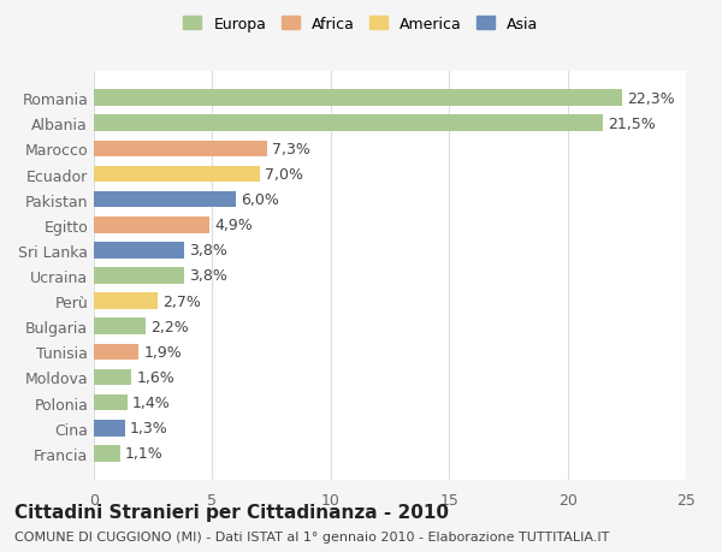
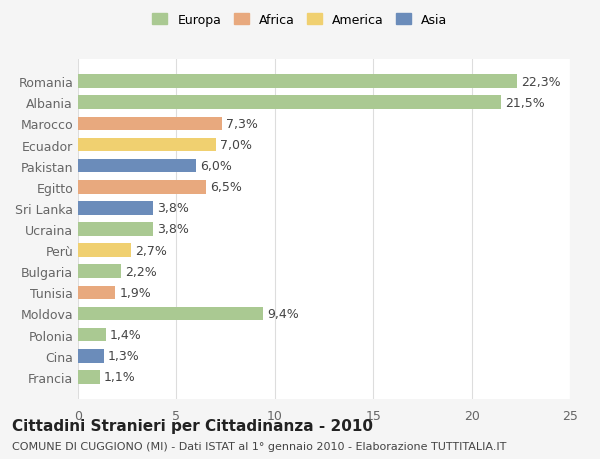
Egitto: 4,9% -> 6,5%
Moldova: 1,6% -> 9,4%
